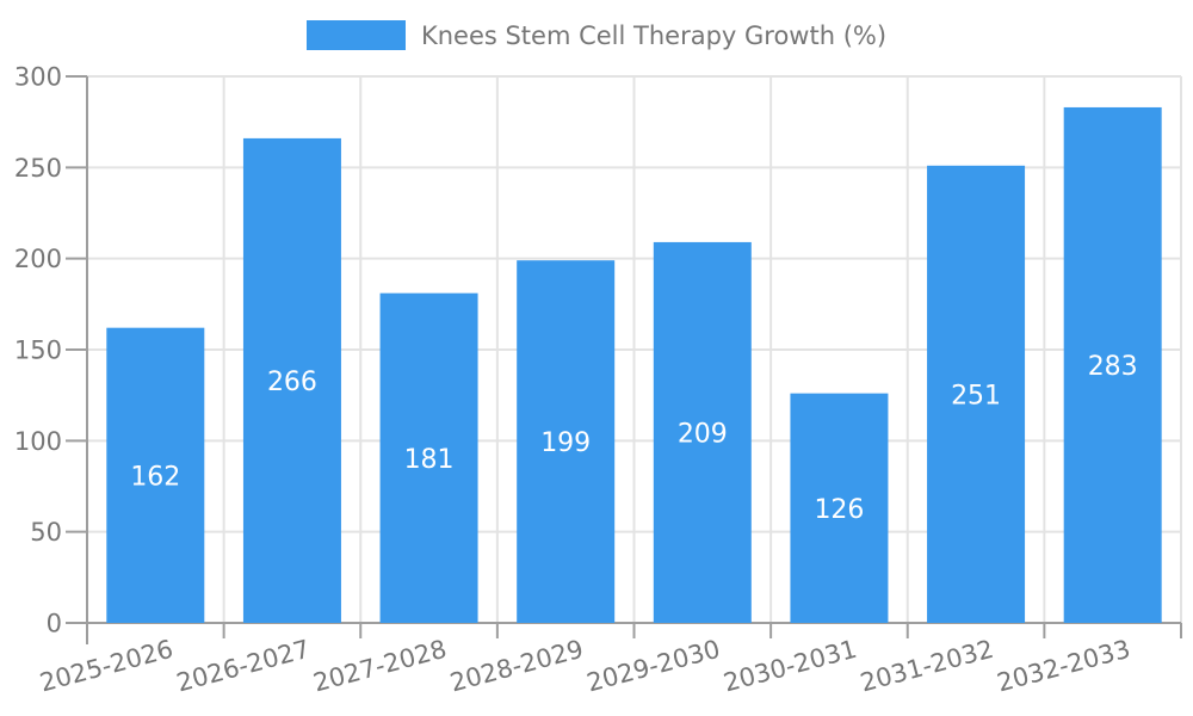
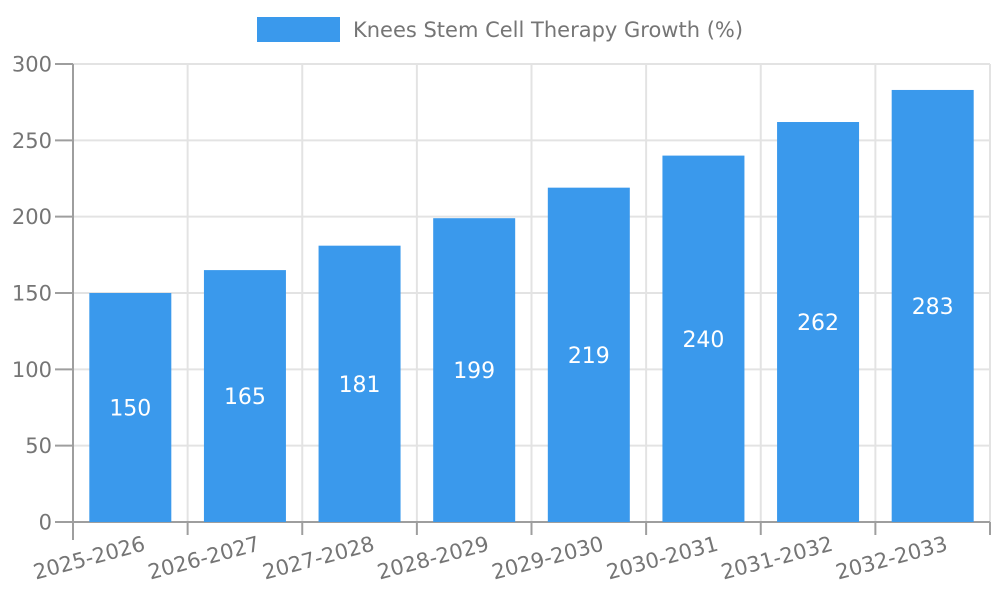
2025-2026: 162 -> 150
2026-2027: 266 -> 165
2029-2030: 209 -> 219
2030-2031: 126 -> 240
2031-2032: 251 -> 262
